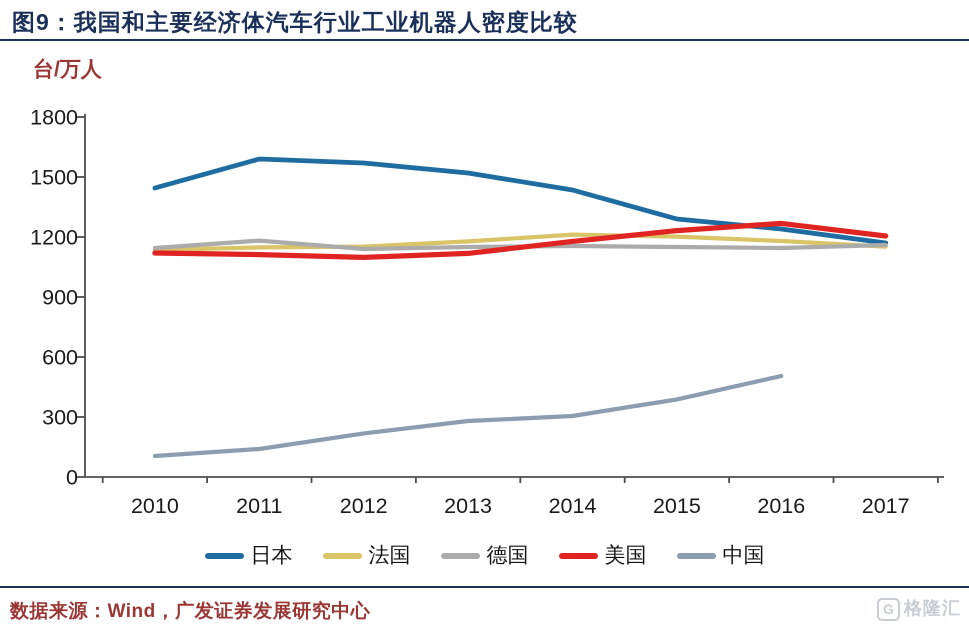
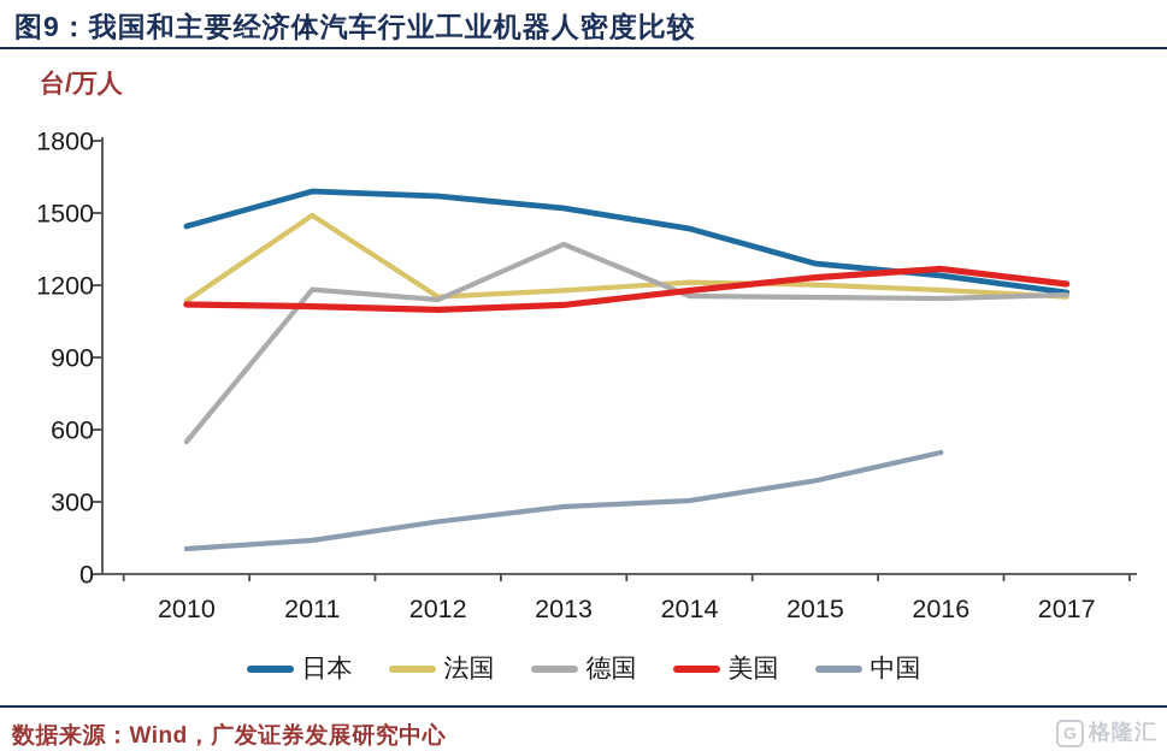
德国/2010: 1140 -> 550
法国/2011: 1150 -> 1490
德国/2013: 1150 -> 1370
